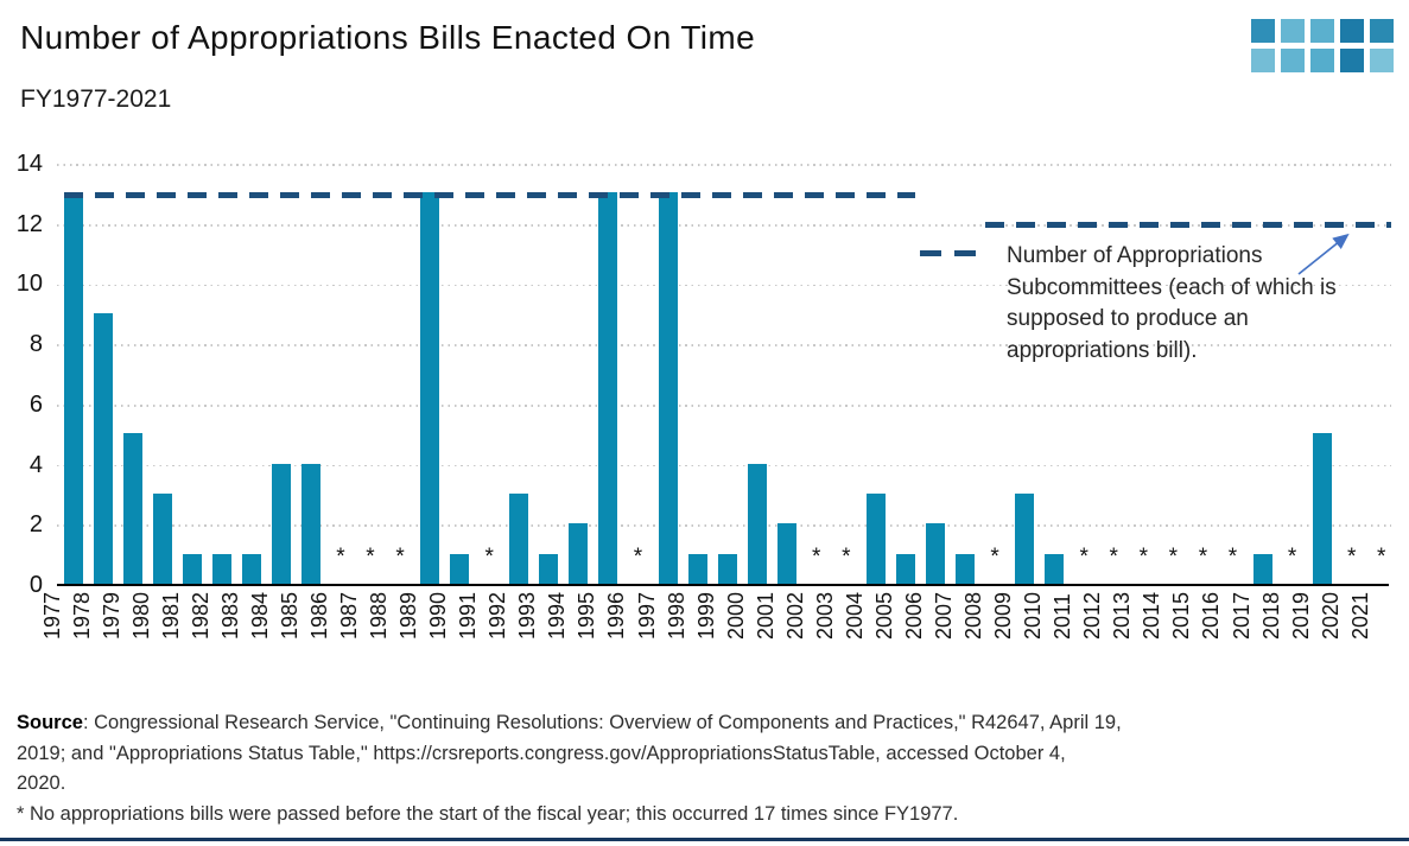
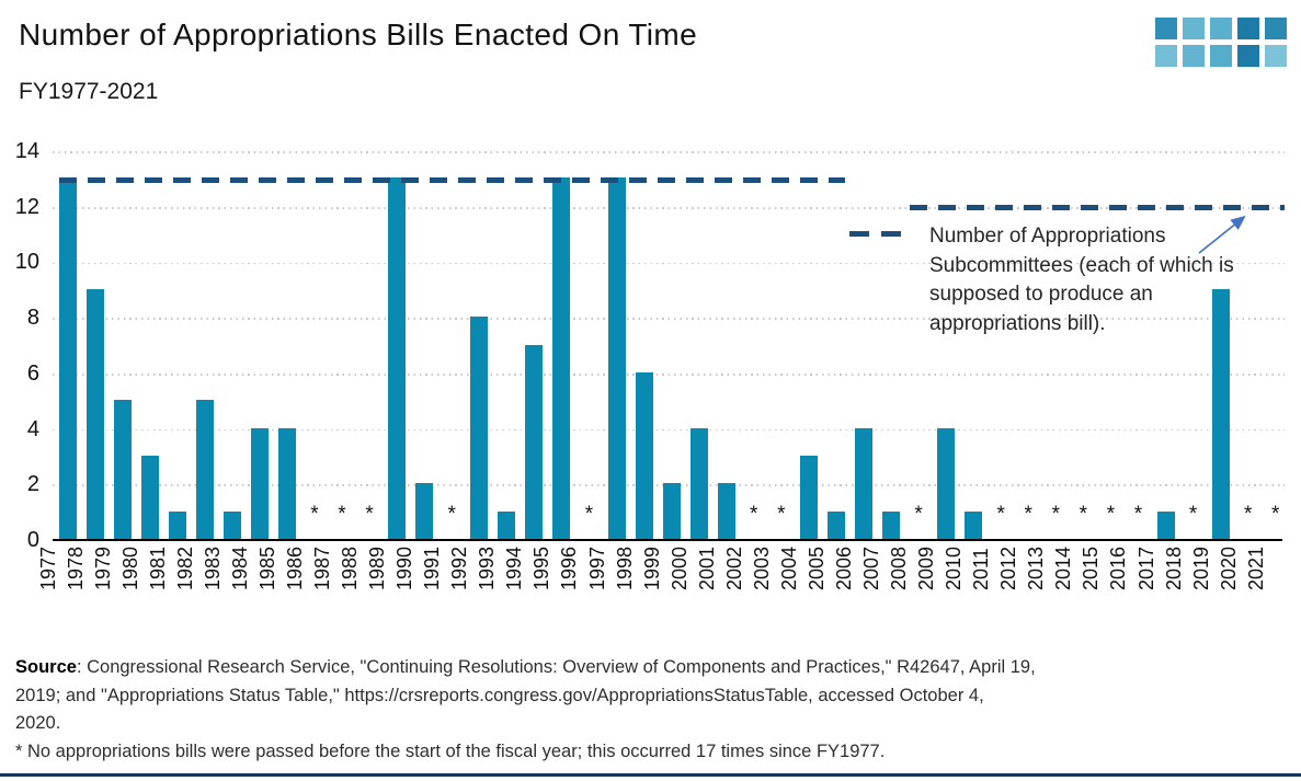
1982: 1 -> 5
1990: 1 -> 2
1992: 3 -> 8
1994: 2 -> 7
1998: 1 -> 6
1999: 1 -> 2
2006: 2 -> 4
2009: 3 -> 4
2019: 5 -> 9
